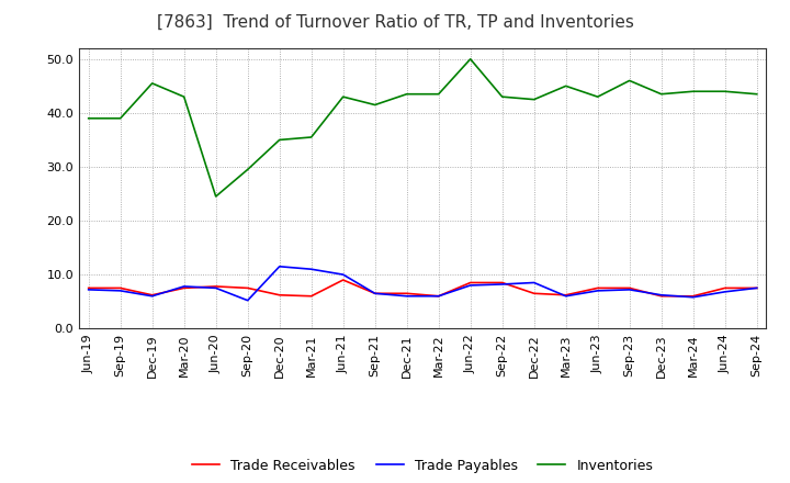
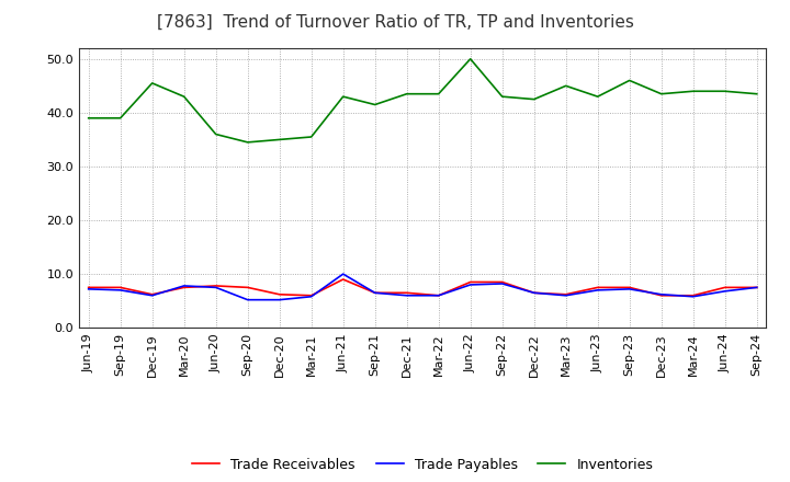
Inventories/Jun-20: 24.5 -> 36.0
Inventories/Sep-20: 29.5 -> 34.5
Trade Payables/Dec-20: 11.5 -> 5.2
Trade Payables/Mar-21: 11.0 -> 5.8
Trade Payables/Dec-22: 8.5 -> 6.5
